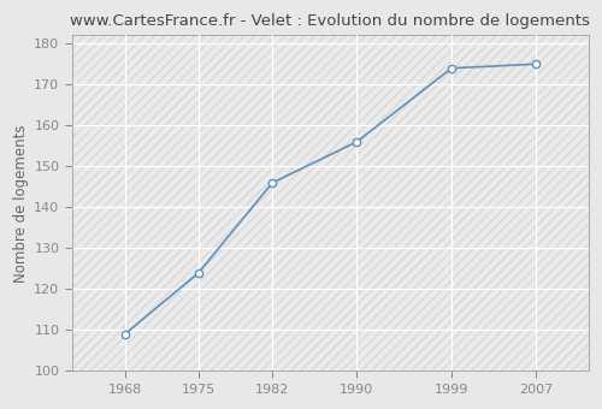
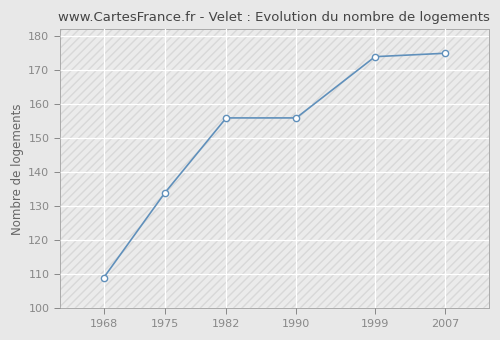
1975: 124 -> 134
1982: 146 -> 156
